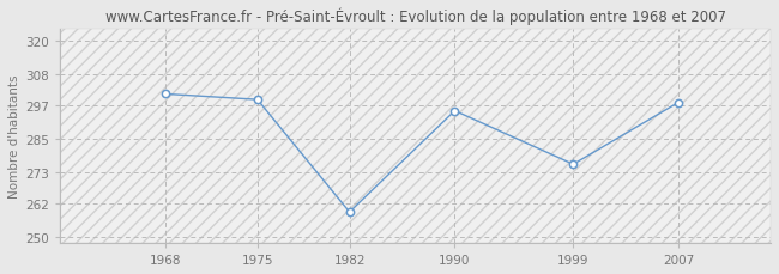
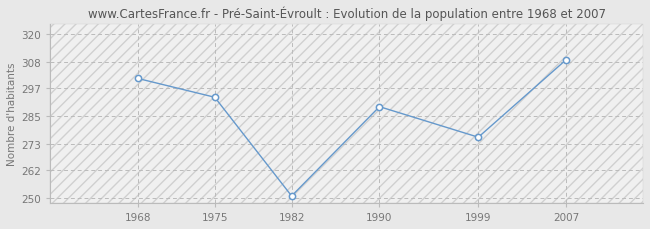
1975: 299 -> 293
1982: 259 -> 251
1990: 295 -> 289
2007: 298 -> 309
